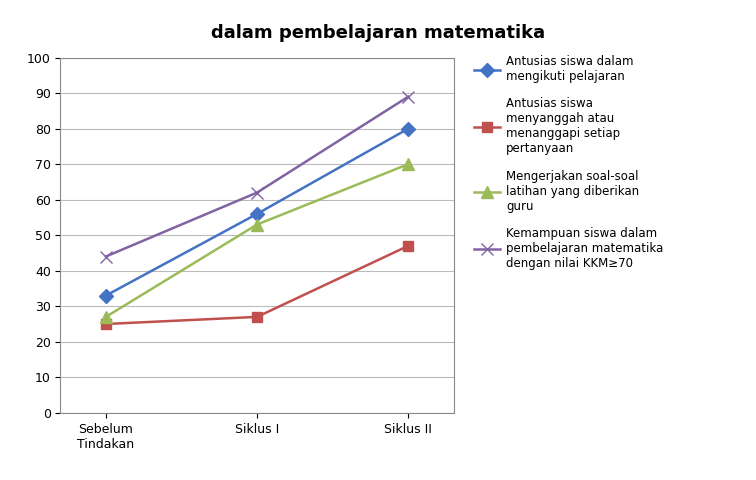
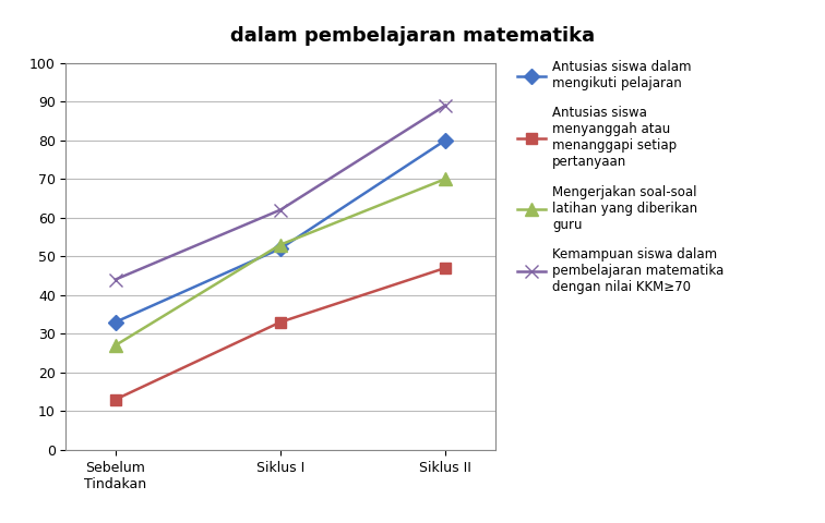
Antusias siswa menyanggah atau menanggapi setiap pertanyaan/Sebelum Tindakan: 25 -> 13
Antusias siswa dalam mengikuti pelajaran/Siklus I: 56 -> 52
Antusias siswa menyanggah atau menanggapi setiap pertanyaan/Siklus I: 27 -> 33
